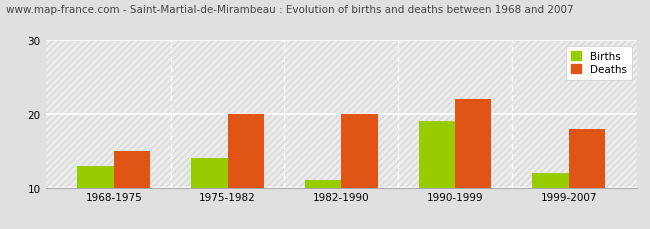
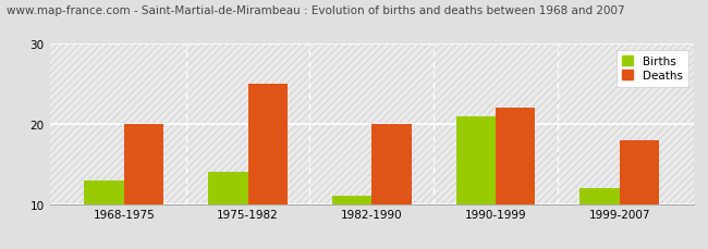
Deaths/1968-1975: 15 -> 20
Deaths/1975-1982: 20 -> 25
Births/1990-1999: 19 -> 21
